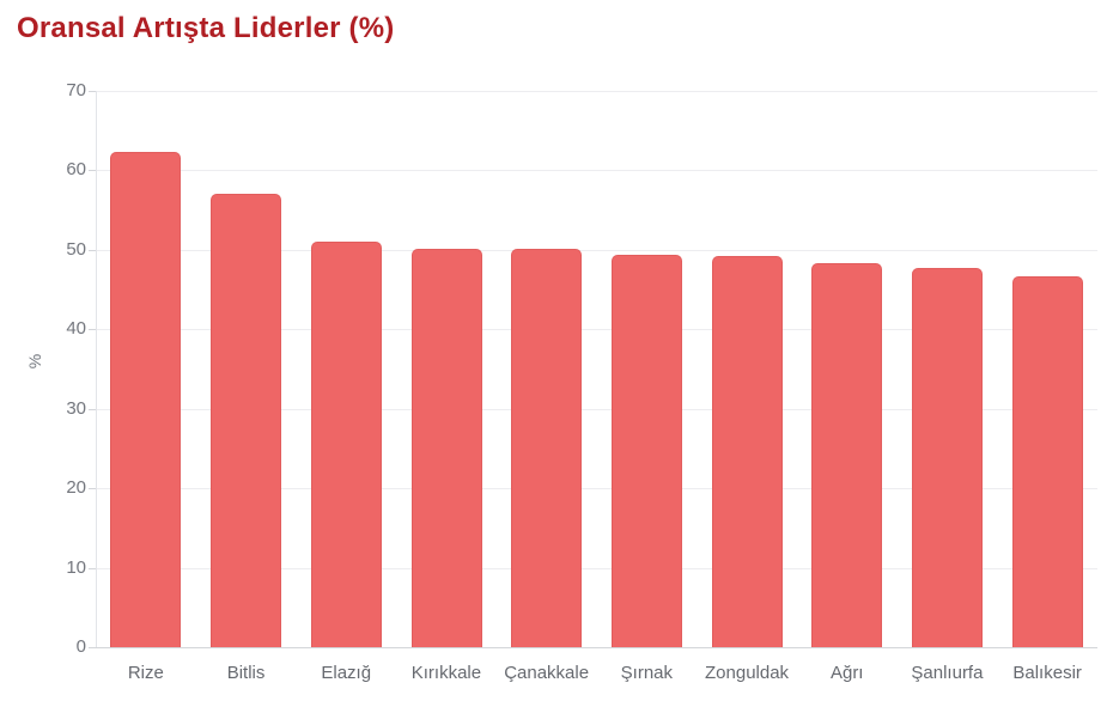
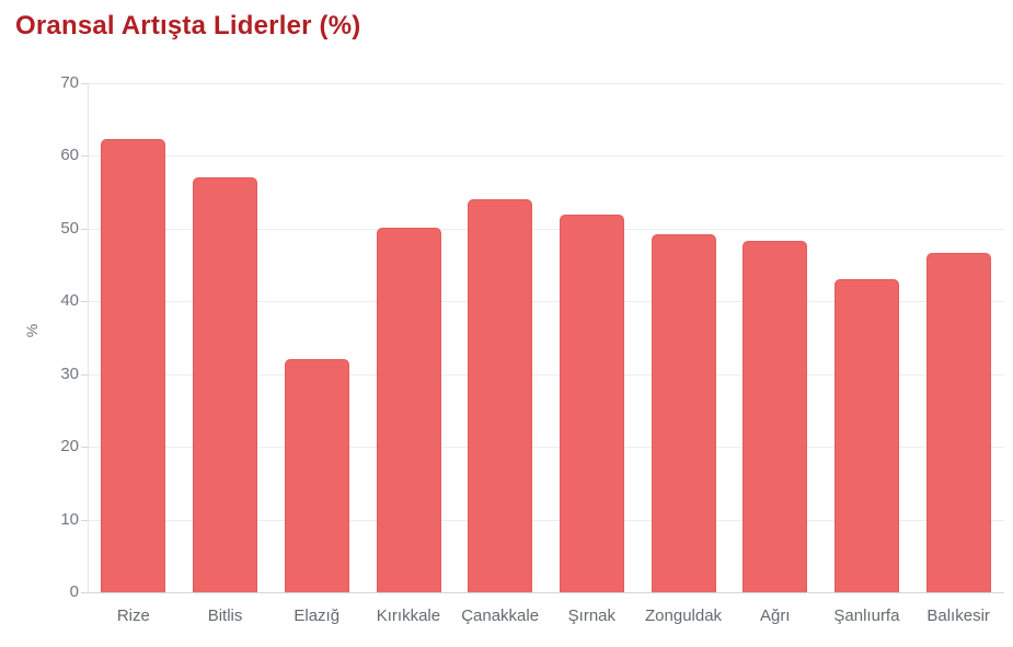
Elazığ: 51 -> 32
Çanakkale: 50 -> 54
Şırnak: 49 -> 52
Şanlıurfa: 48 -> 43
